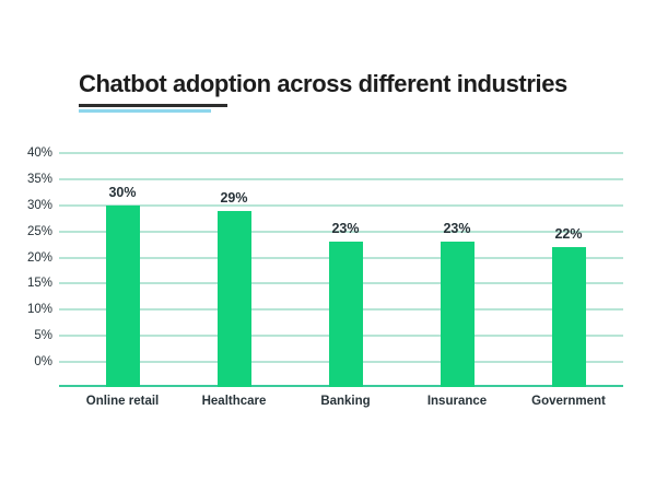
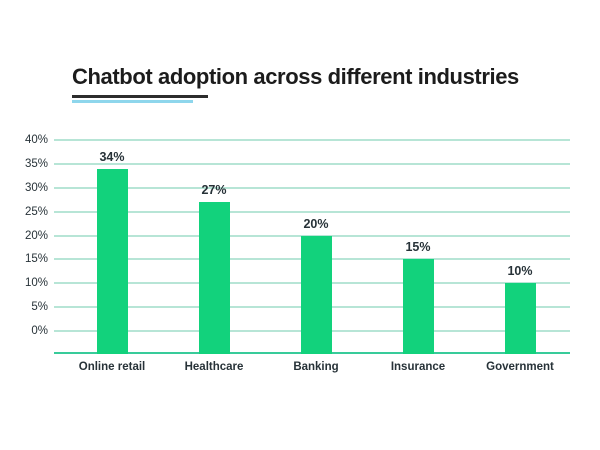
Online retail: 30% -> 34%
Healthcare: 29% -> 27%
Banking: 23% -> 20%
Insurance: 23% -> 15%
Government: 22% -> 10%
